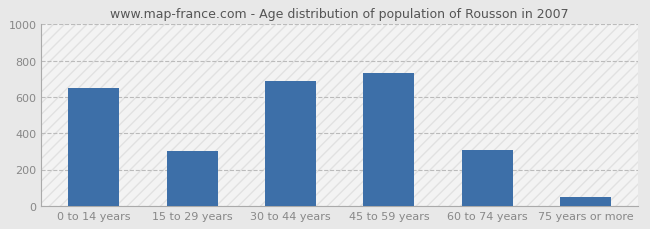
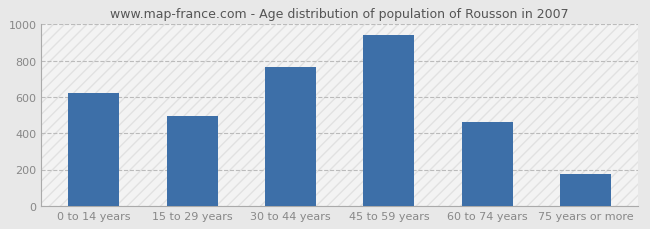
0 to 14 years: 650 -> 620
15 to 29 years: 300 -> 500
30 to 44 years: 690 -> 760
45 to 59 years: 730 -> 940
60 to 74 years: 310 -> 460
75 years or more: 50 -> 180
